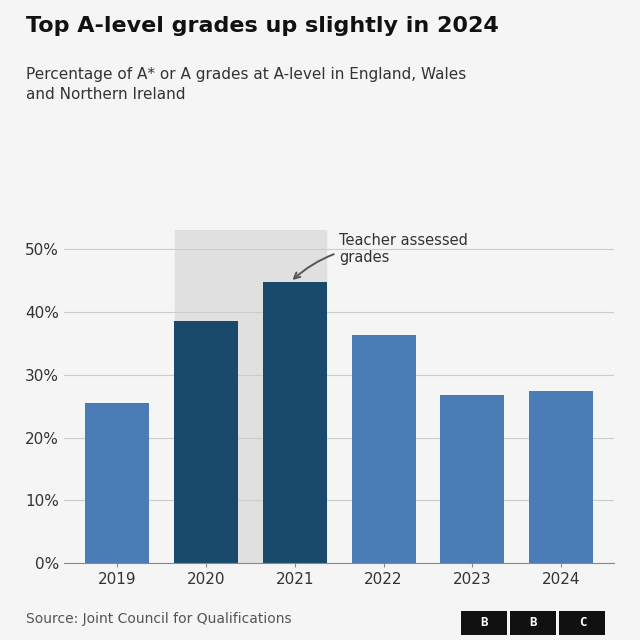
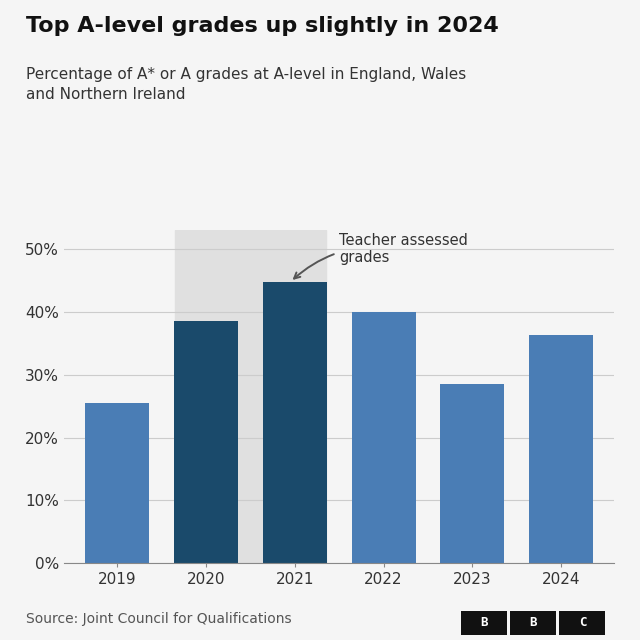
2022: 36.4% -> 40.0%
2023: 26.8% -> 28.6%
2024: 27.5% -> 36.4%
